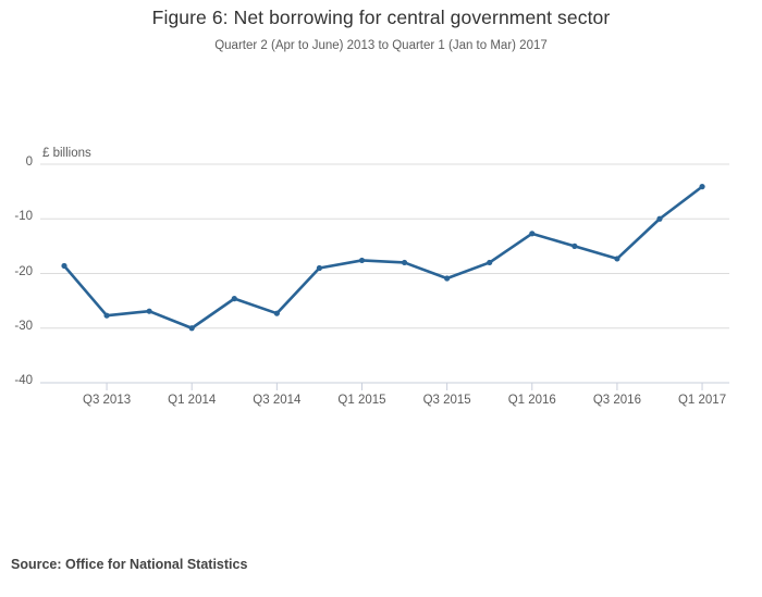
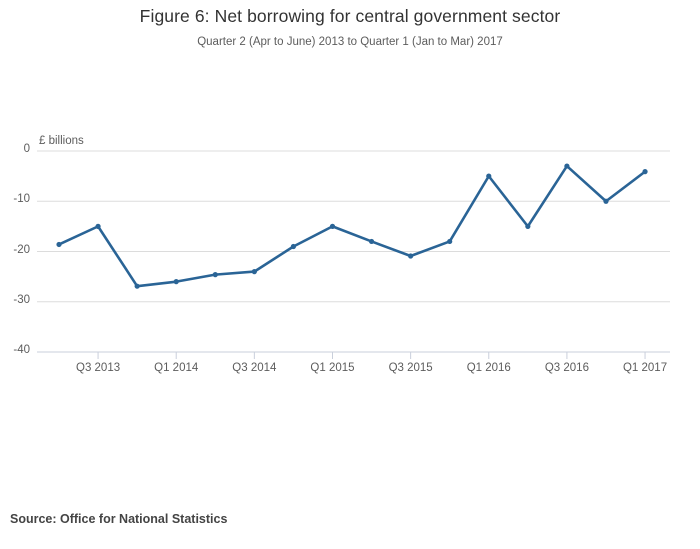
Q3 2013: -28 -> -15
Q1 2014: -30 -> -26
Q3 2014: -27 -> -24
Q1 2015: -18 -> -15
Q1 2016: -13 -> -5
Q3 2016: -17 -> -3
